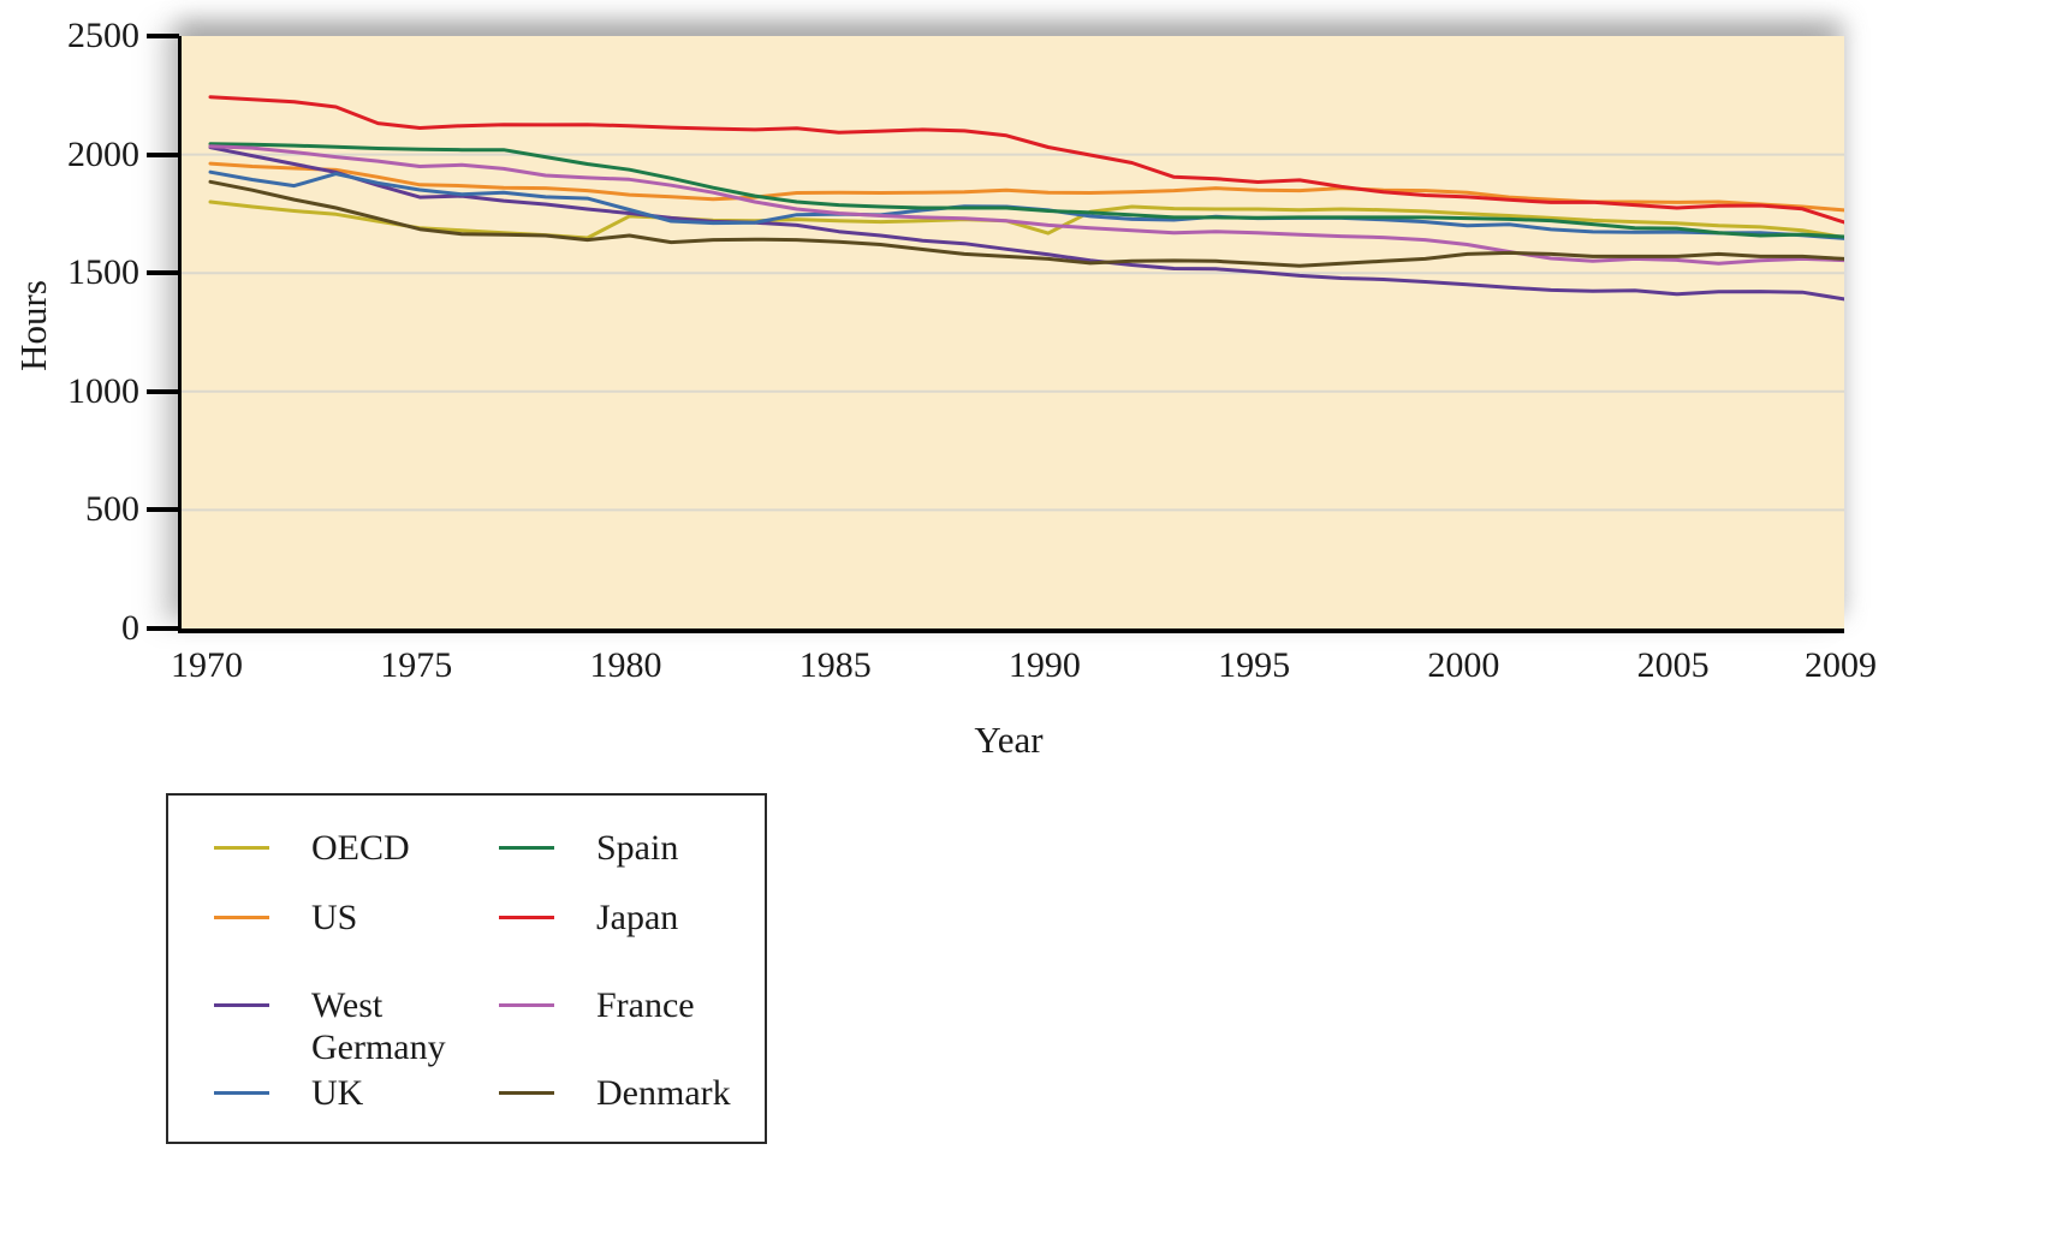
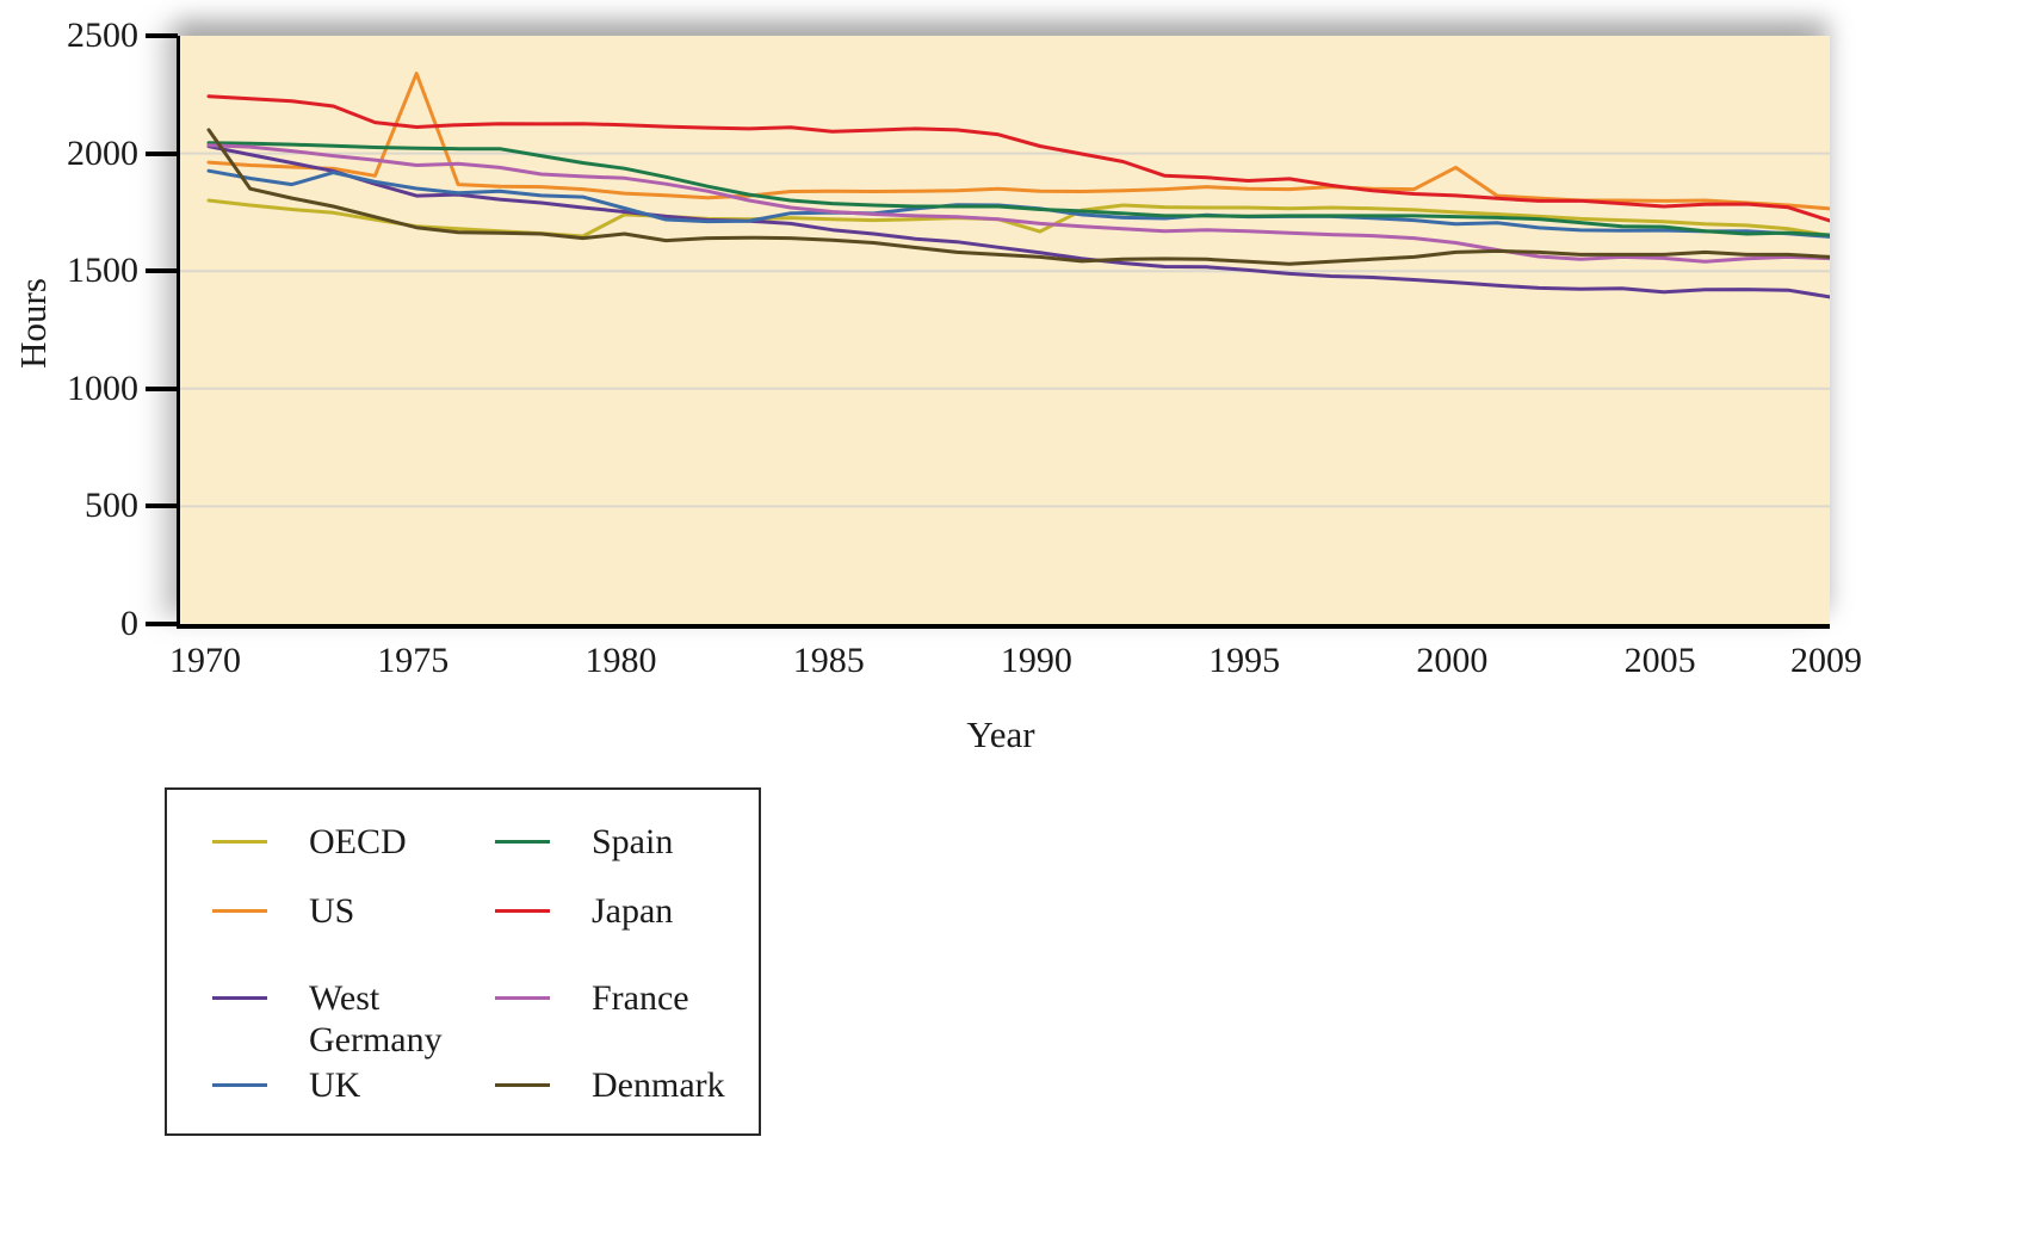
Denmark/1970: 1880 -> 2100
US/1975: 1870 -> 2340
US/2000: 1840 -> 1940
